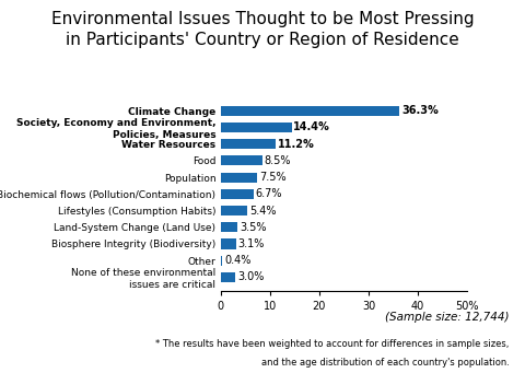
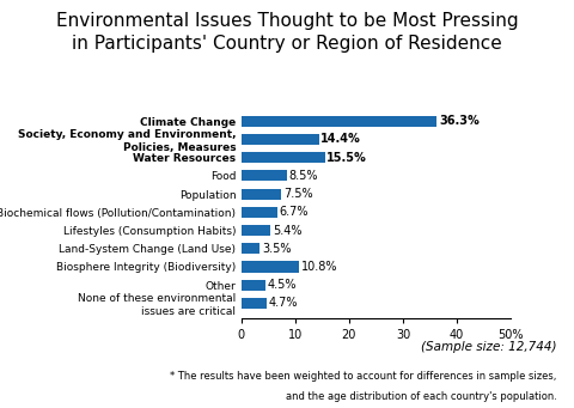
Water Resources: 11.2% -> 15.5%
Biosphere Integrity (Biodiversity): 3.1% -> 10.8%
Other: 0.4% -> 4.5%
None of these environmental issues are critical: 3.0% -> 4.7%
